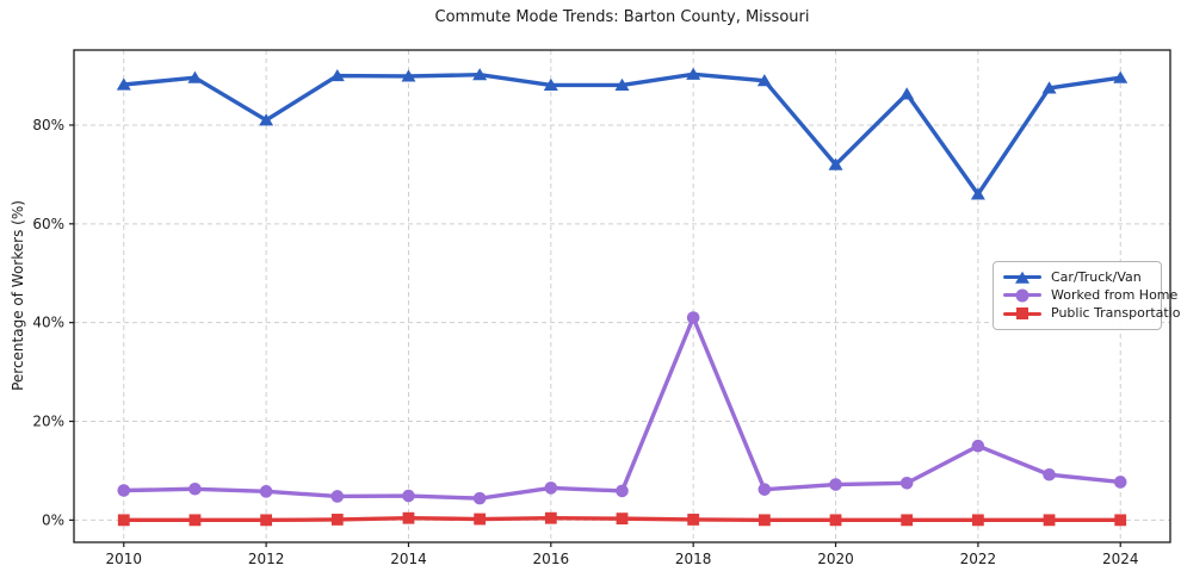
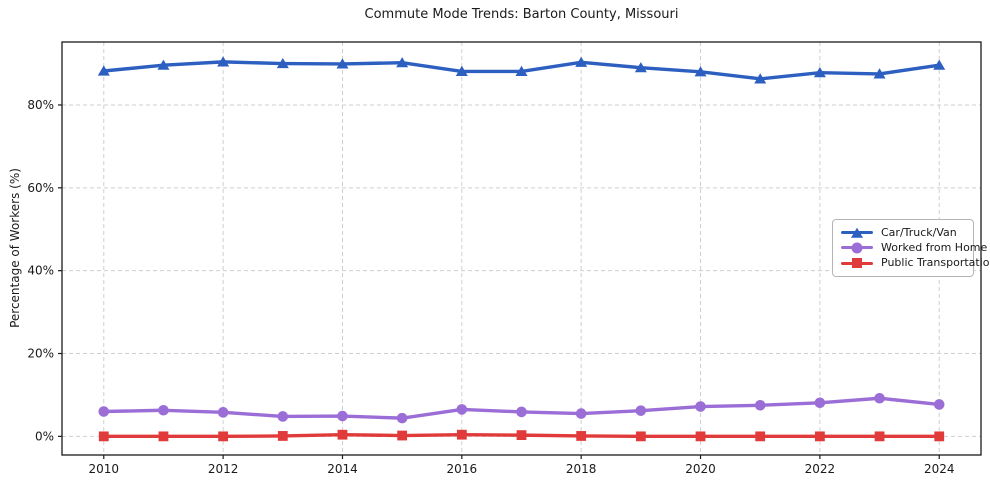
Car/Truck/Van/2012: 81% -> 90%
Worked from Home/2018: 41% -> 6%
Car/Truck/Van/2020: 72% -> 88%
Car/Truck/Van/2022: 66% -> 88%
Worked from Home/2022: 15% -> 8%
